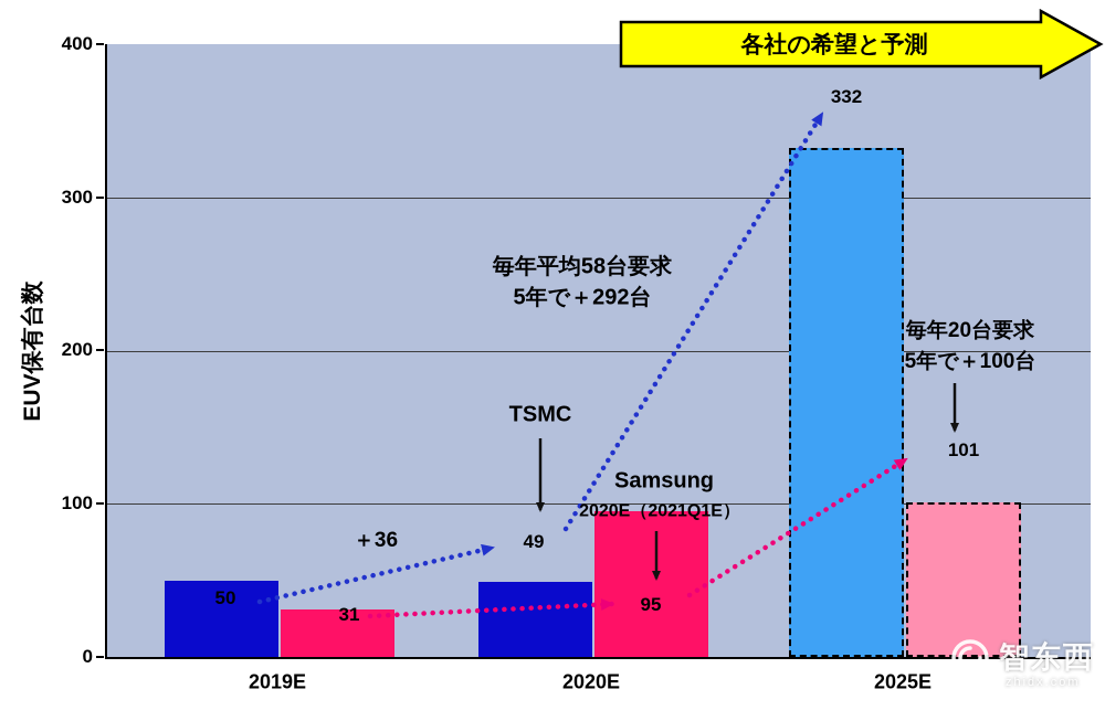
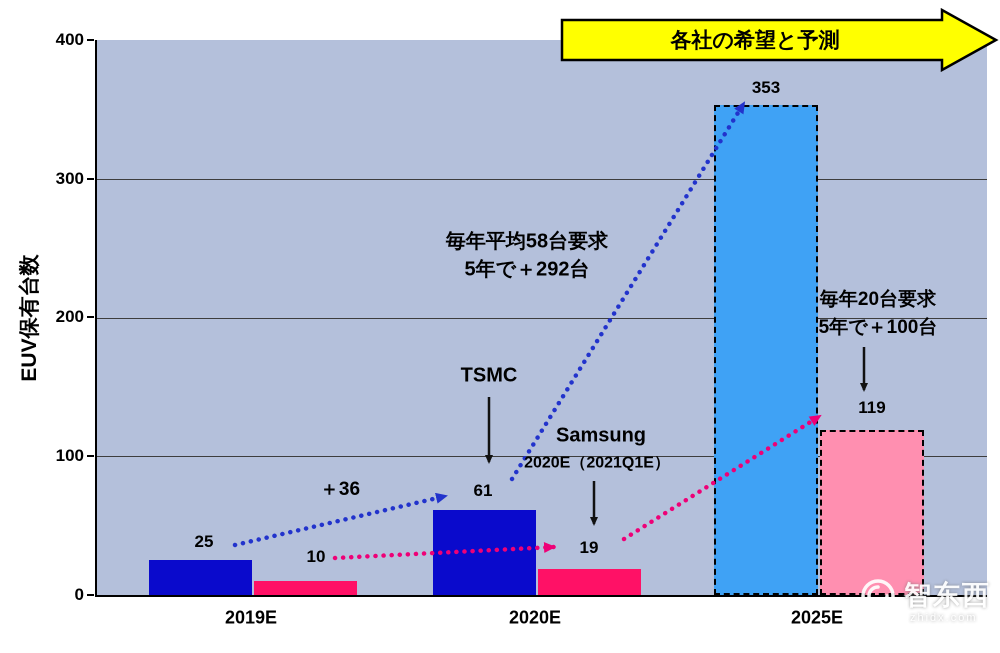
TSMC/2019E: 50 -> 25
Samsung/2019E: 31 -> 10
TSMC/2020E: 49 -> 61
Samsung/2020E: 95 -> 19
TSMC/2025E: 332 -> 353
Samsung/2025E: 101 -> 119
